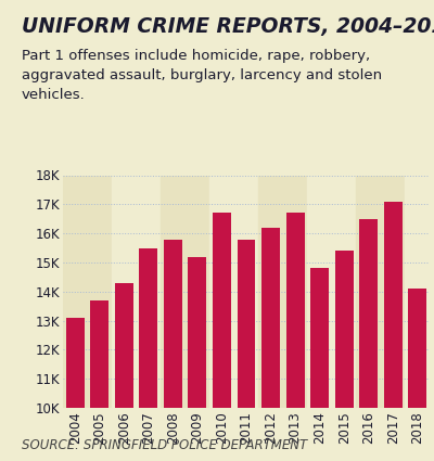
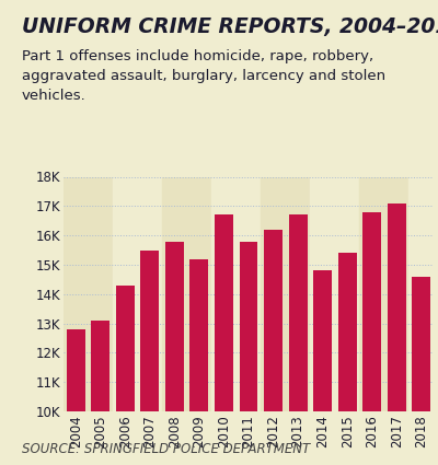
2004: 13.1K -> 12.8K
2005: 13.7K -> 13.1K
2016: 16.5K -> 16.8K
2018: 14.1K -> 14.6K
